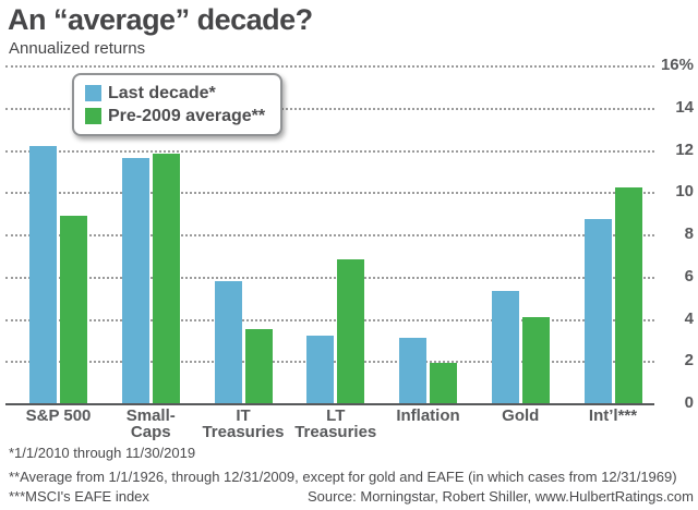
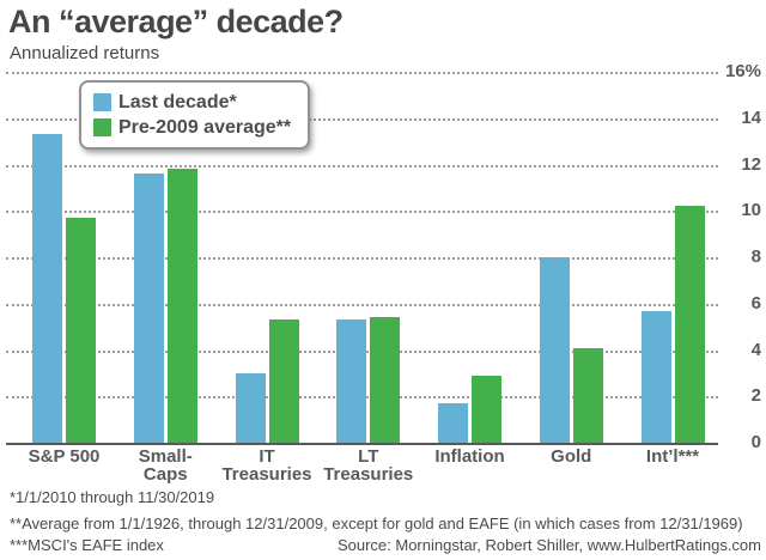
Last decade*/S&P 500: 12.2% -> 13.3%
Pre-2009 average**/S&P 500: 8.9% -> 9.7%
Last decade*/IT Treasuries: 5.8% -> 3.0%
Pre-2009 average**/IT Treasuries: 3.5% -> 5.3%
Last decade*/LT Treasuries: 3.2% -> 5.3%
Pre-2009 average**/LT Treasuries: 6.8% -> 5.4%
Last decade*/Inflation: 3.1% -> 1.7%
Pre-2009 average**/Inflation: 1.9% -> 2.9%
Last decade*/Gold: 5.3% -> 8.0%
Last decade*/Int’l***: 8.7% -> 5.7%
